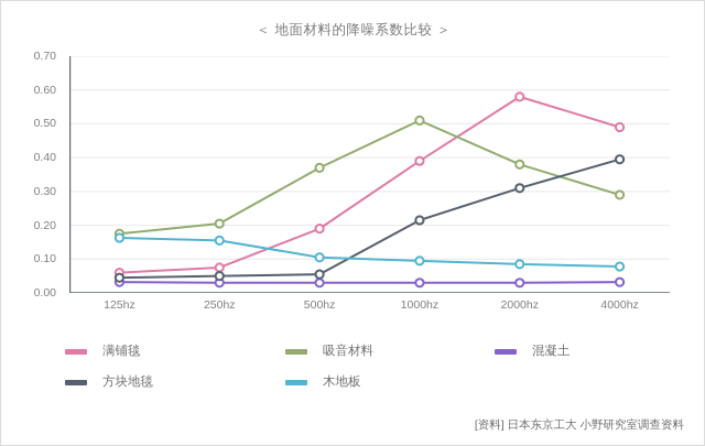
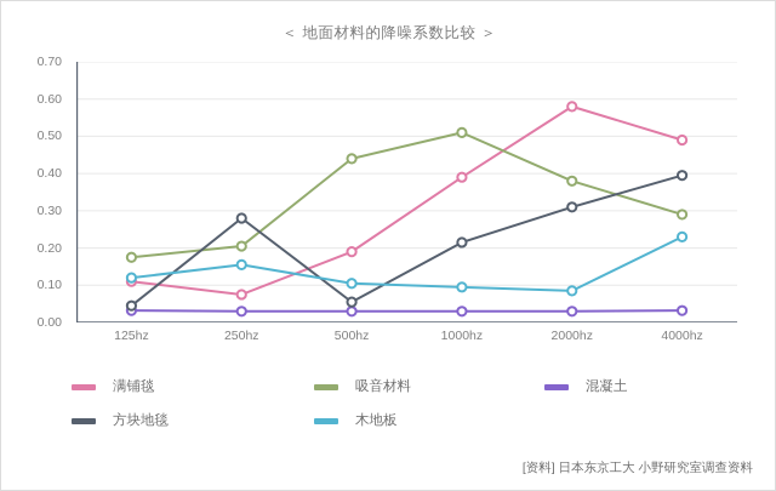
满铺毯/125hz: 0.06 -> 0.11
木地板/125hz: 0.16 -> 0.12
方块地毯/250hz: 0.05 -> 0.28
吸音材料/500hz: 0.37 -> 0.44
木地板/4000hz: 0.08 -> 0.23
